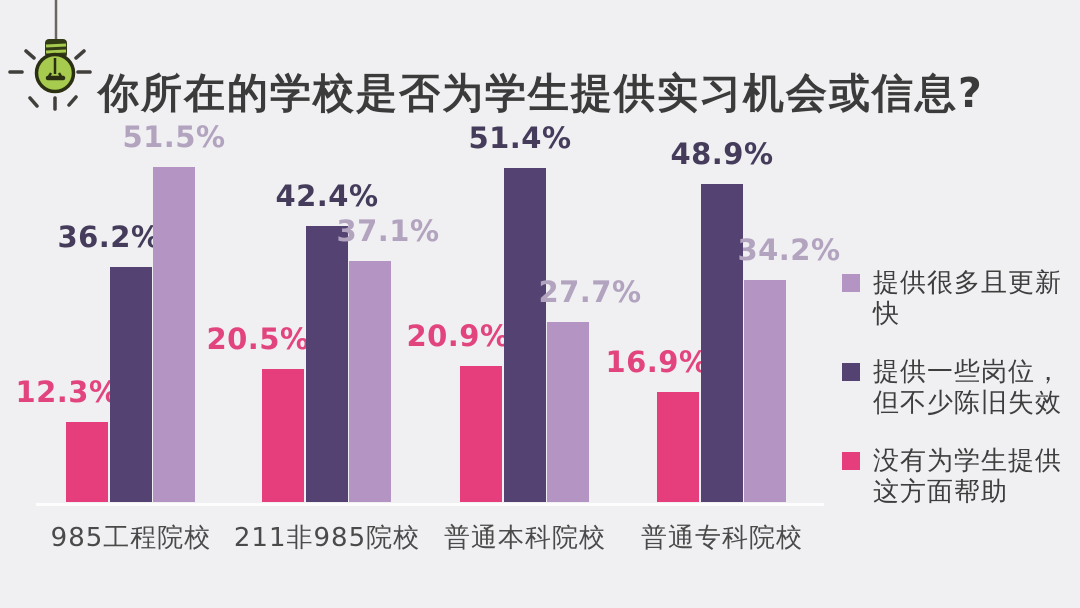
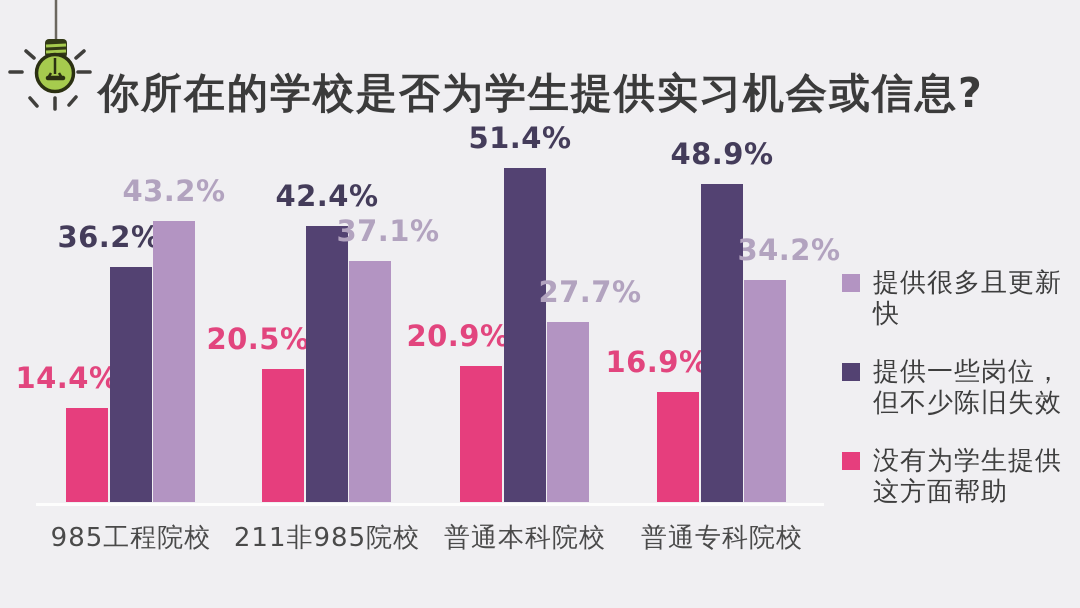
没有为学生提供这方面帮助/985工程院校: 12.3% -> 14.4%
提供很多且更新快/985工程院校: 51.5% -> 43.2%
